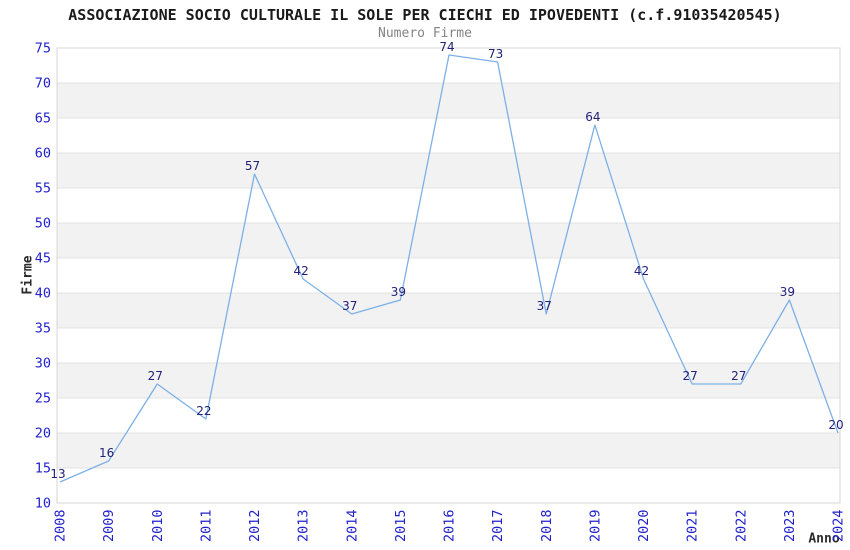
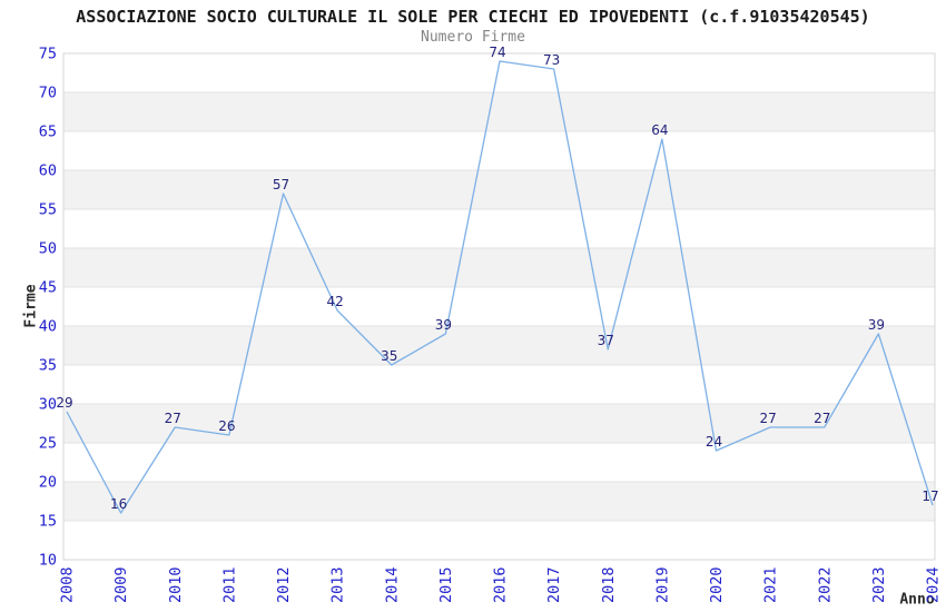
2008: 13 -> 29
2011: 22 -> 26
2014: 37 -> 35
2020: 42 -> 24
2024: 20 -> 17
